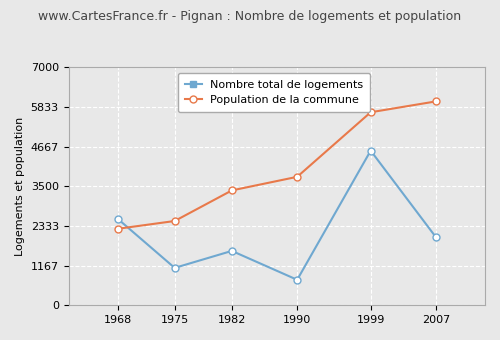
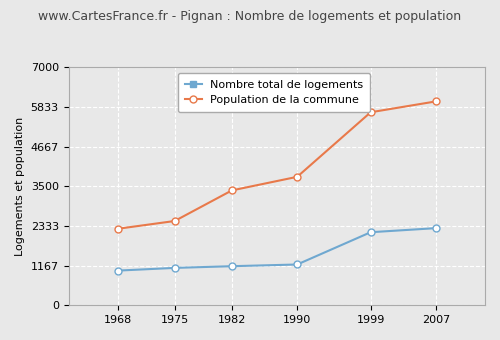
Nombre total de logements/1968: 2550 -> 1020
Nombre total de logements/1982: 1600 -> 1150
Nombre total de logements/1990: 750 -> 1200
Nombre total de logements/1999: 4550 -> 2150
Nombre total de logements/2007: 2000 -> 2270
